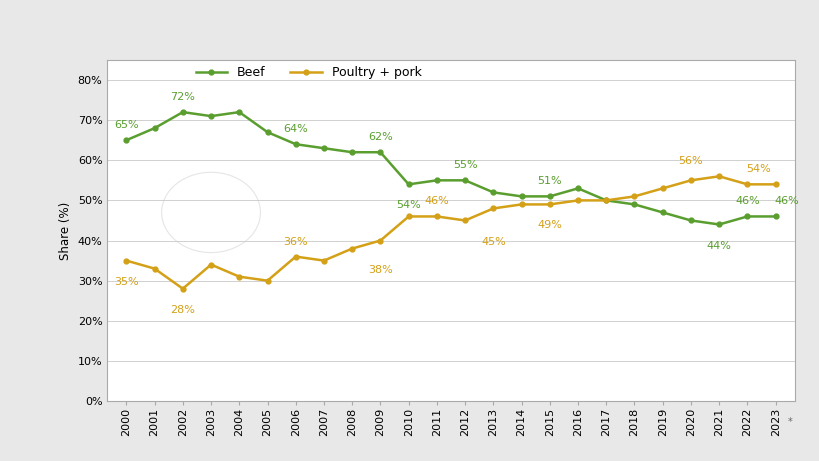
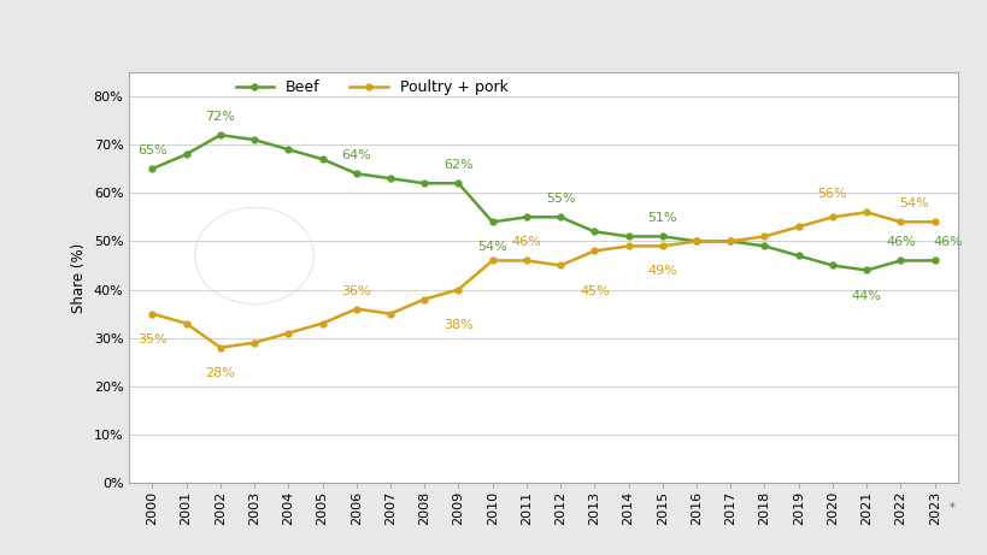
Poultry + pork/2003: 34% -> 29%
Beef/2004: 72% -> 69%
Poultry + pork/2005: 30% -> 33%
Beef/2016: 53% -> 50%
